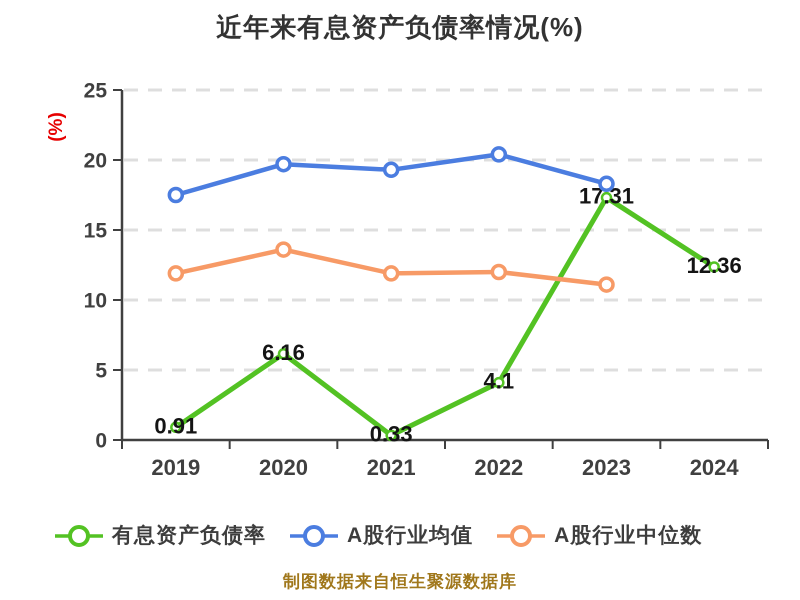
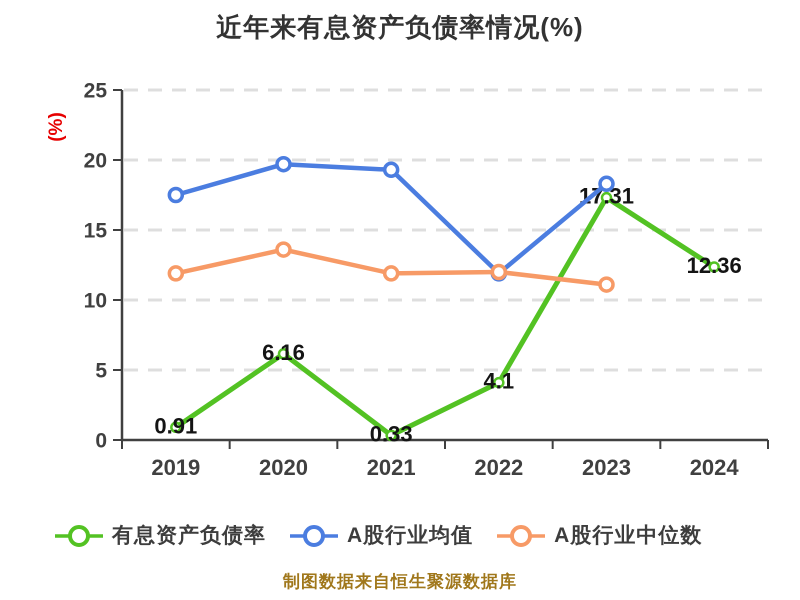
A股行业均值/2022: 20.4 -> 11.9
